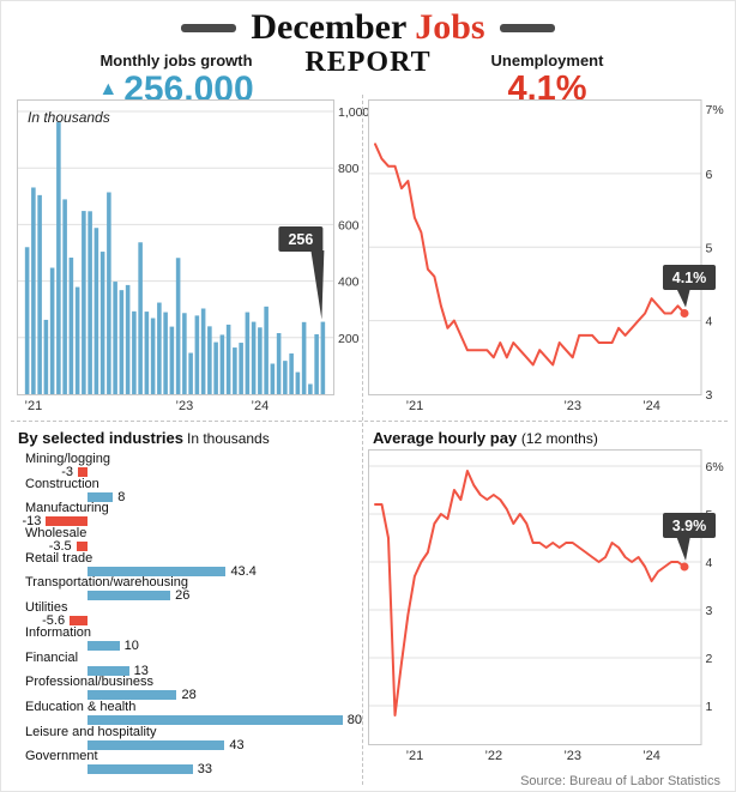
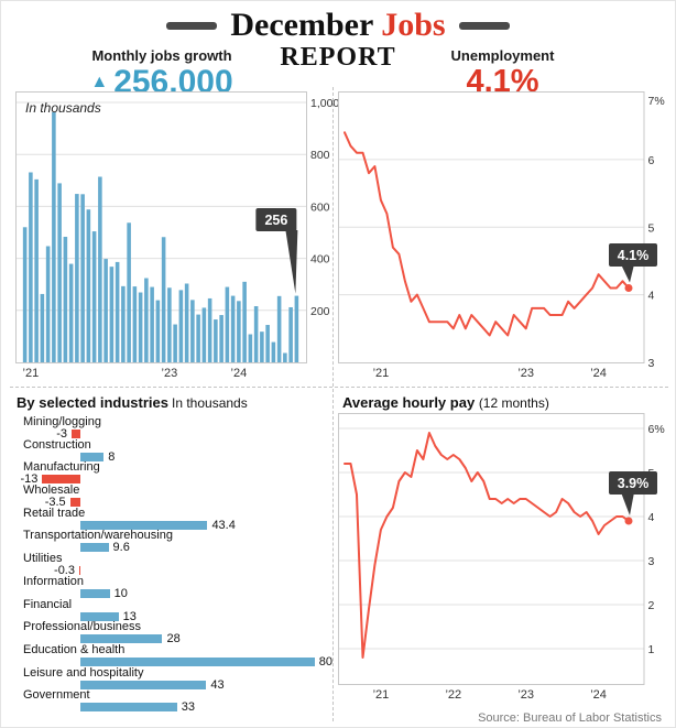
By selected industries/Transportation/warehousing: 26 -> 9.6
By selected industries/Utilities: -5.6 -> -0.3
